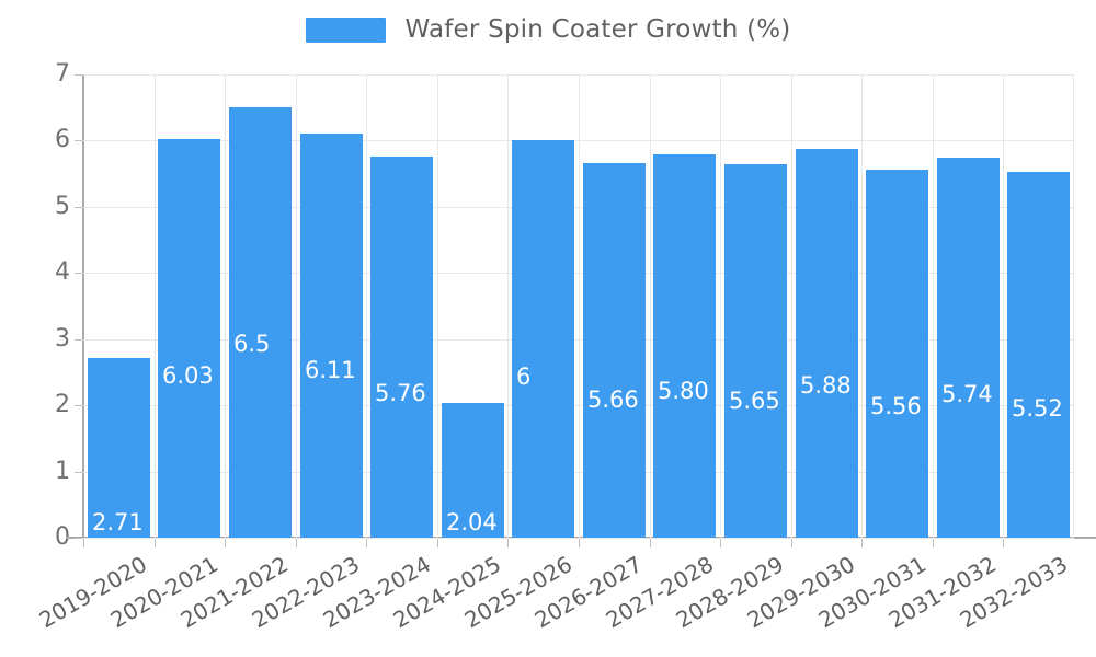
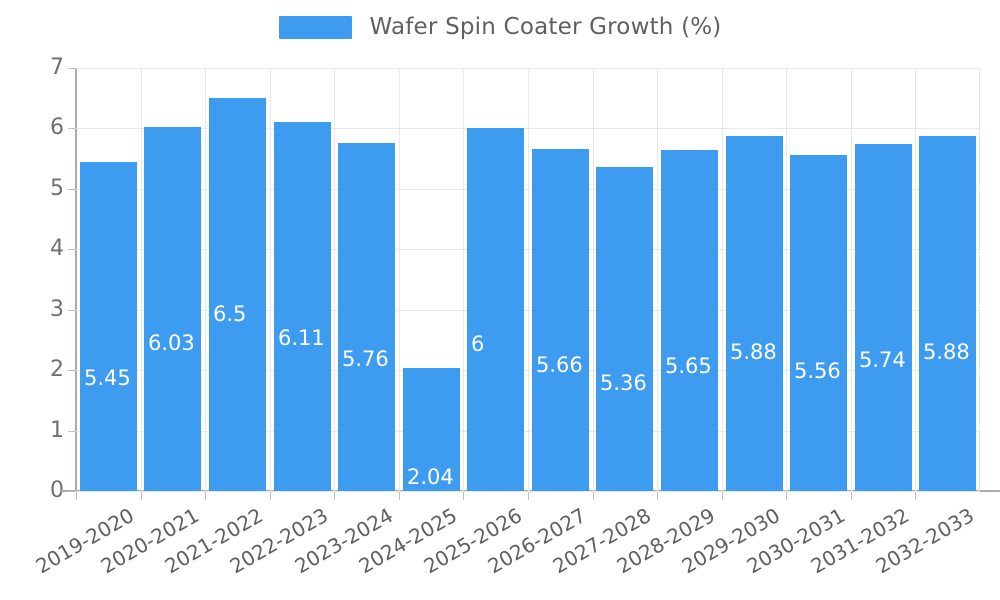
2019-2020: 2.71 -> 5.45
2027-2028: 5.80 -> 5.36
2032-2033: 5.52 -> 5.88
